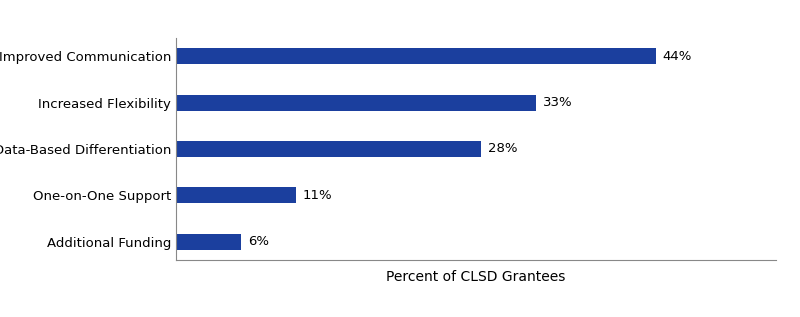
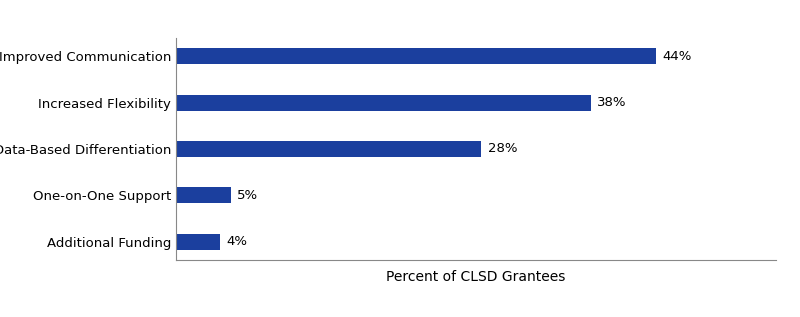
Increased Flexibility: 33% -> 38%
One-on-One Support: 11% -> 5%
Additional Funding: 6% -> 4%
